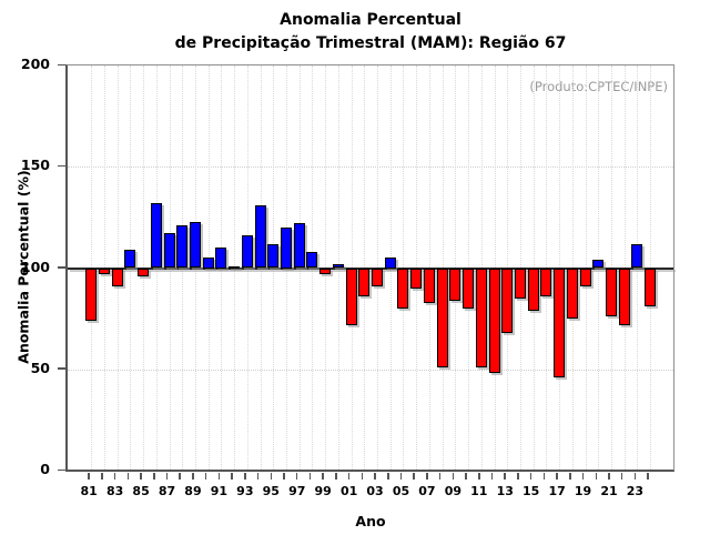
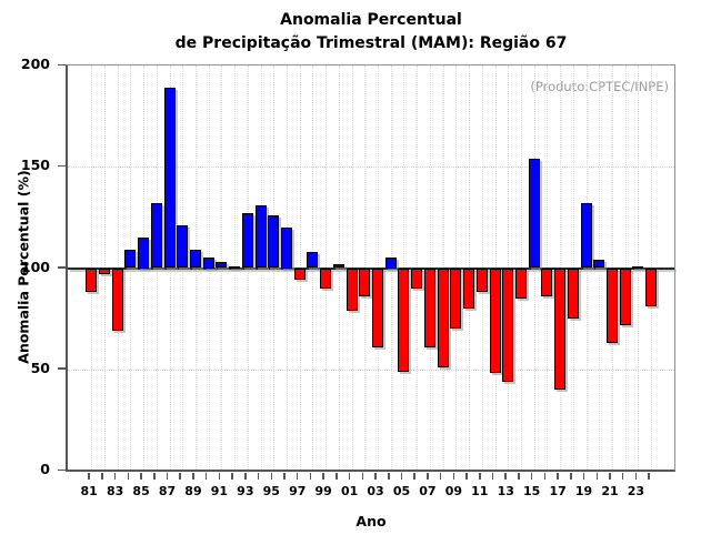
81: 74 -> 88
83: 91 -> 69
85: 96 -> 115
87: 117 -> 189
89: 123 -> 109
91: 110 -> 103
93: 116 -> 127
95: 112 -> 126
97: 122 -> 94
99: 97 -> 90
01: 72 -> 79
03: 91 -> 61
05: 80 -> 49
07: 83 -> 61
09: 84 -> 70
11: 51 -> 88
13: 68 -> 44
15: 79 -> 154
17: 46 -> 40
19: 91 -> 132
21: 76 -> 63
23: 112 -> 101
